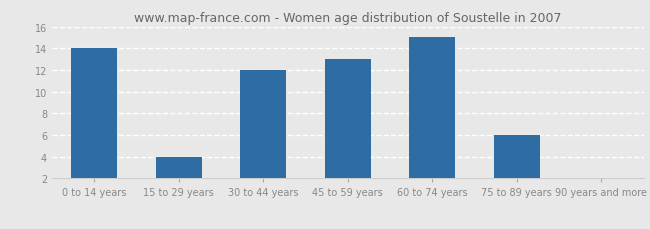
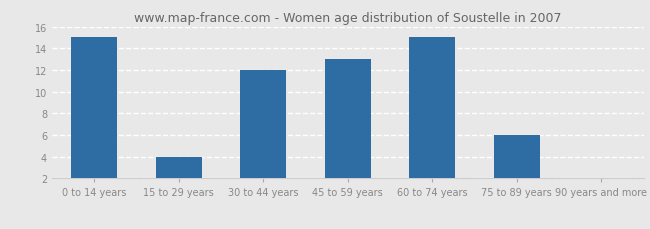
0 to 14 years: 14 -> 15
